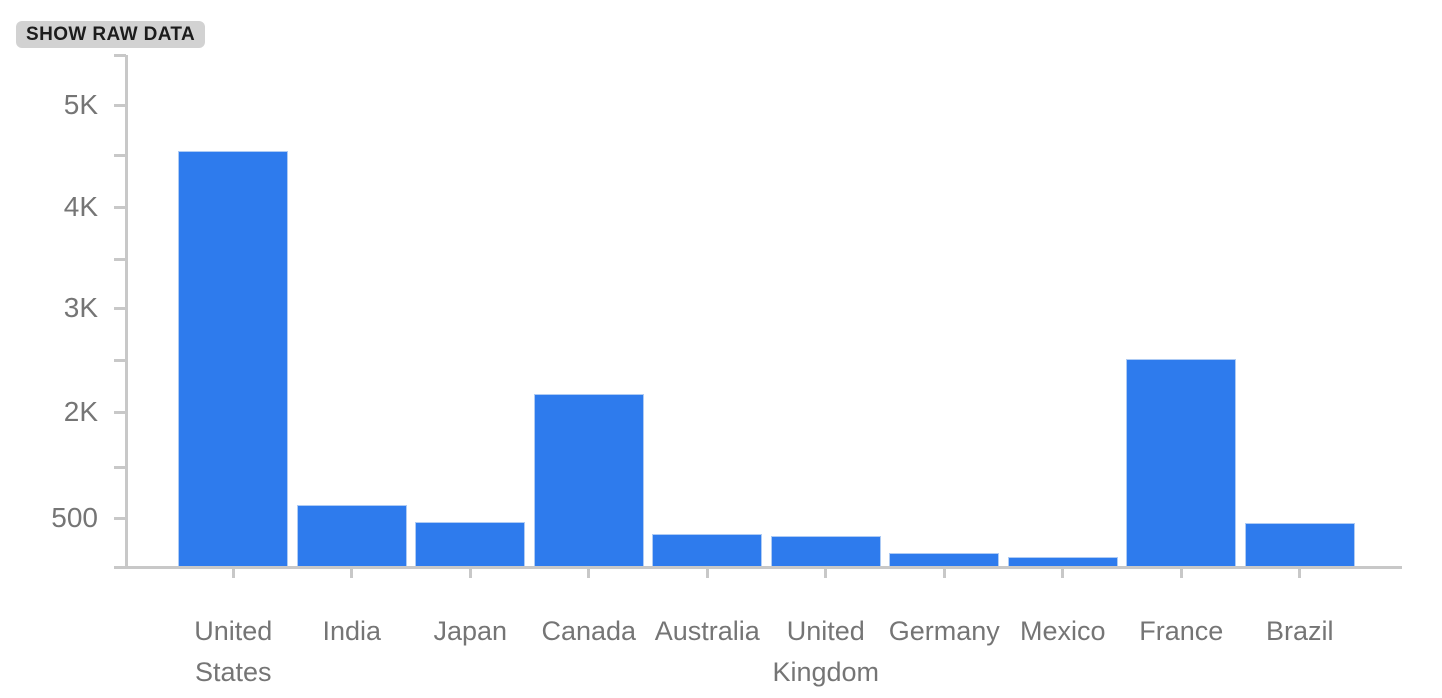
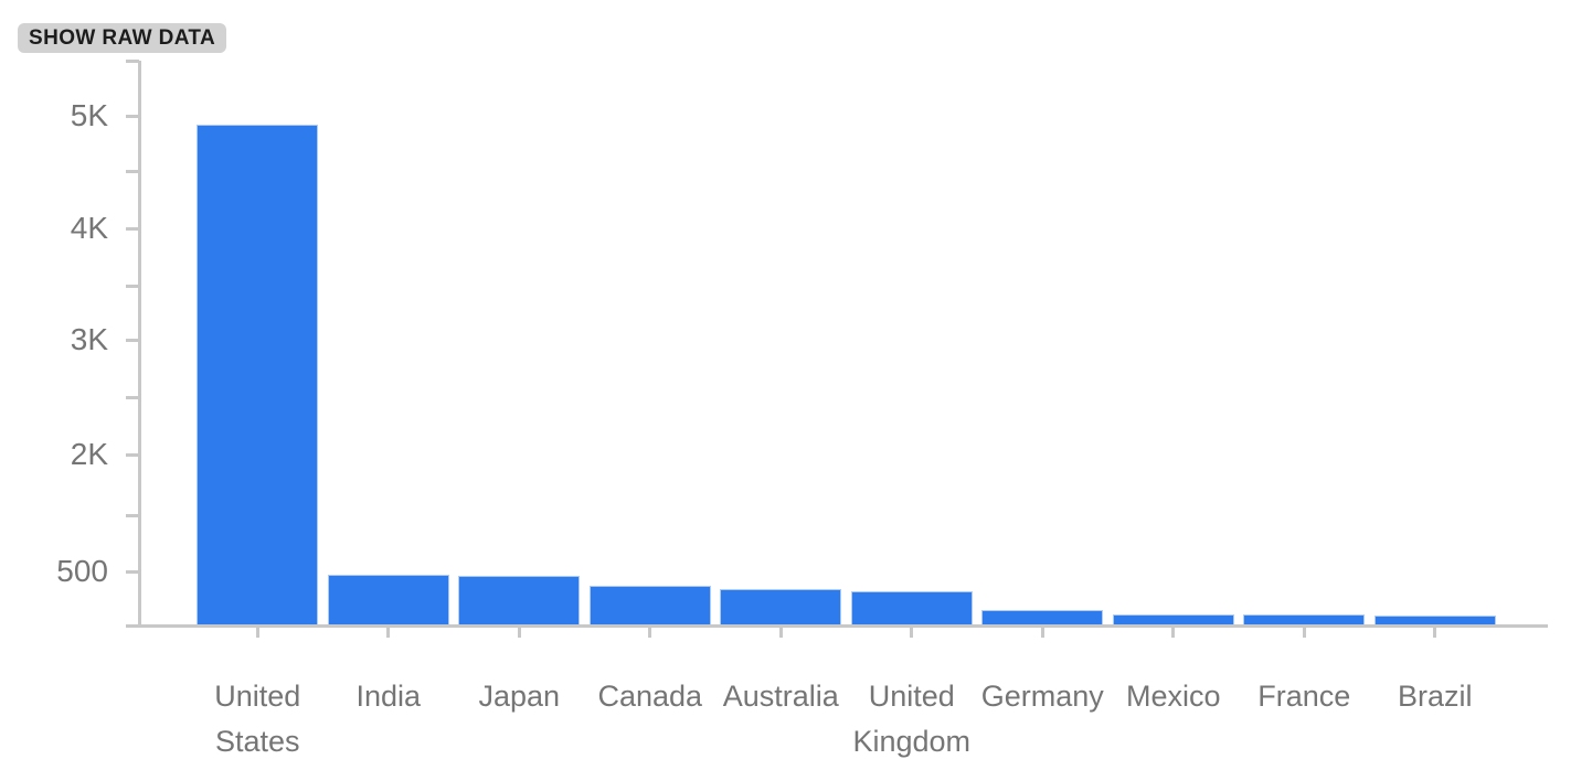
United States: 4.49K -> 4.90K
India: 0.66K -> 0.49K
Canada: 1.86K -> 0.38K
France: 2.24K -> 0.10K
Brazil: 0.47K -> 0.08K
